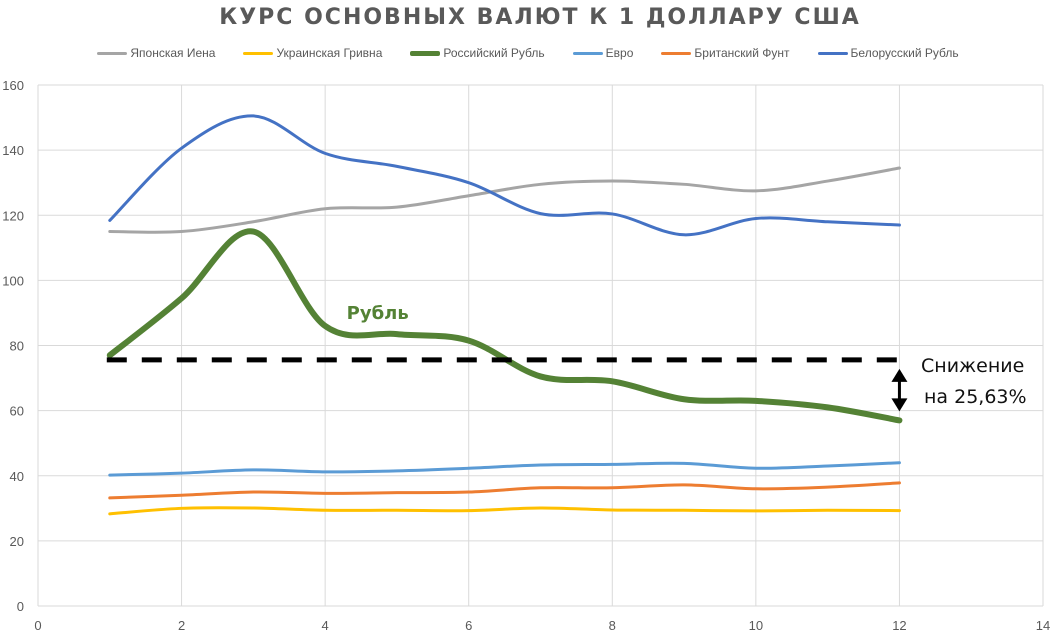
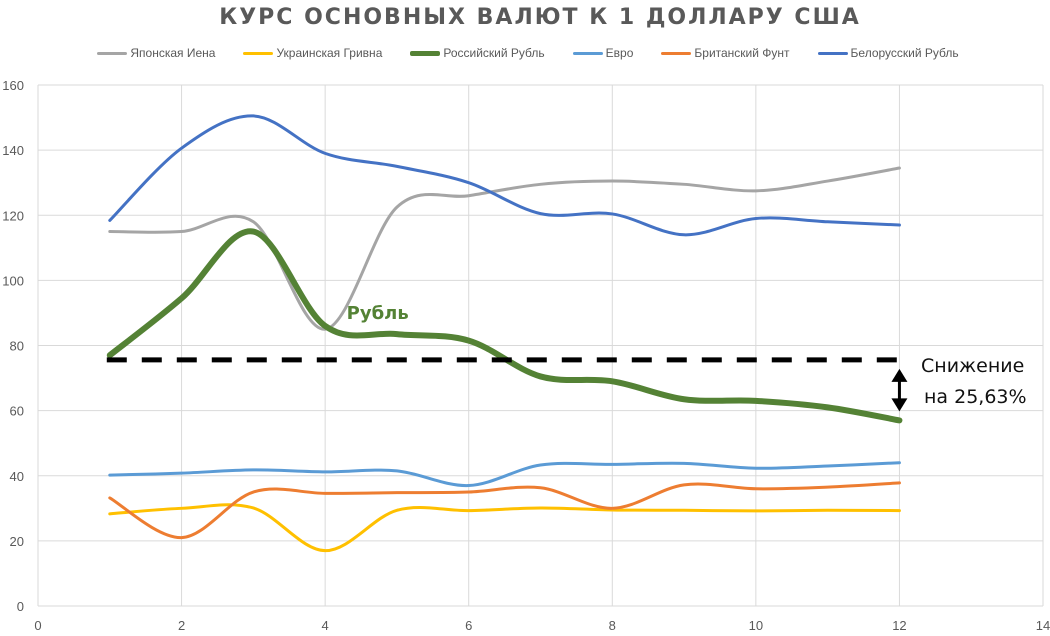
Британский Фунт/2: 34 -> 21
Японская Иена/4: 122 -> 85
Украинская Гривна/4: 29 -> 17
Евро/6: 42 -> 37
Британский Фунт/8: 36 -> 30
